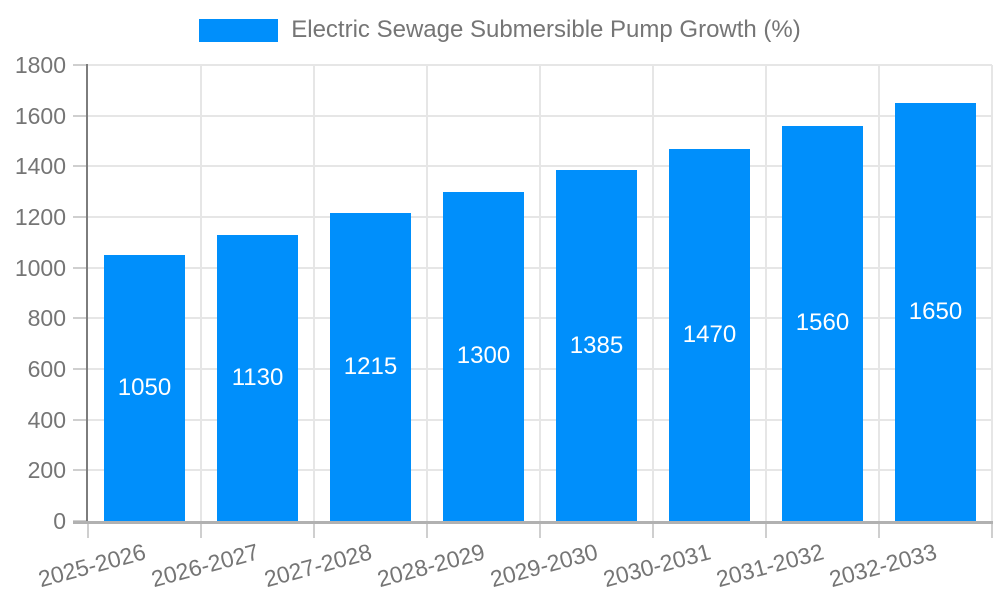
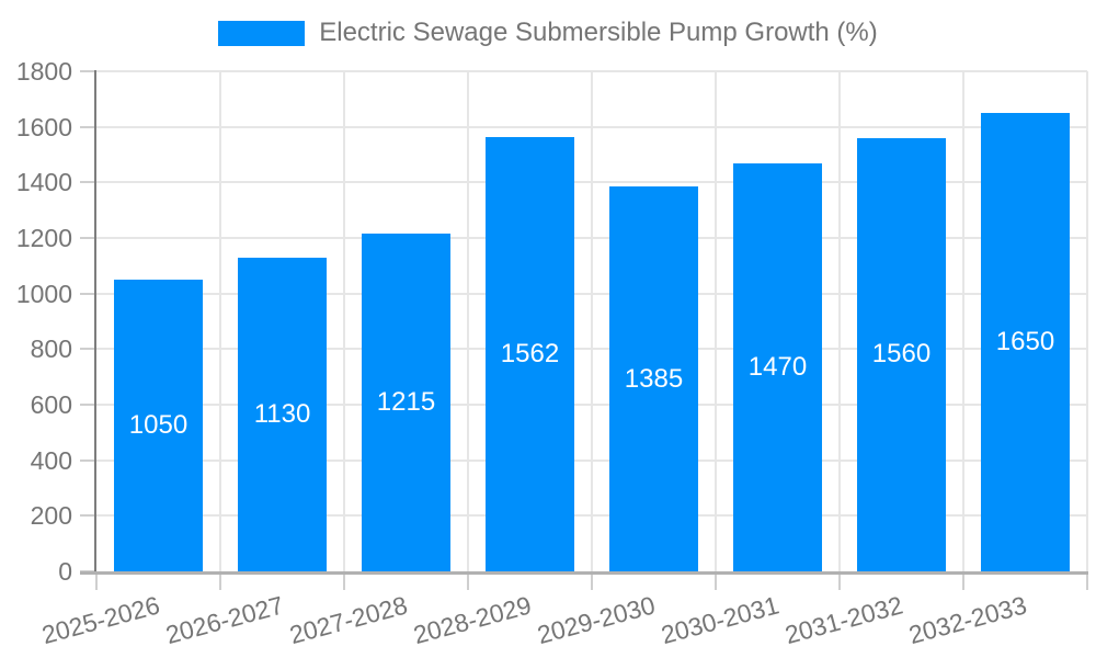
2028-2029: 1300 -> 1562
